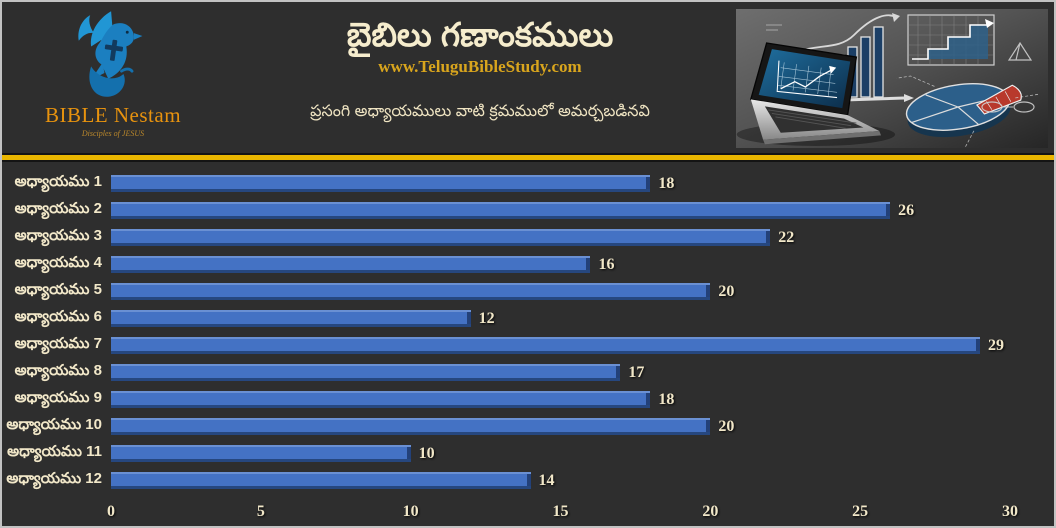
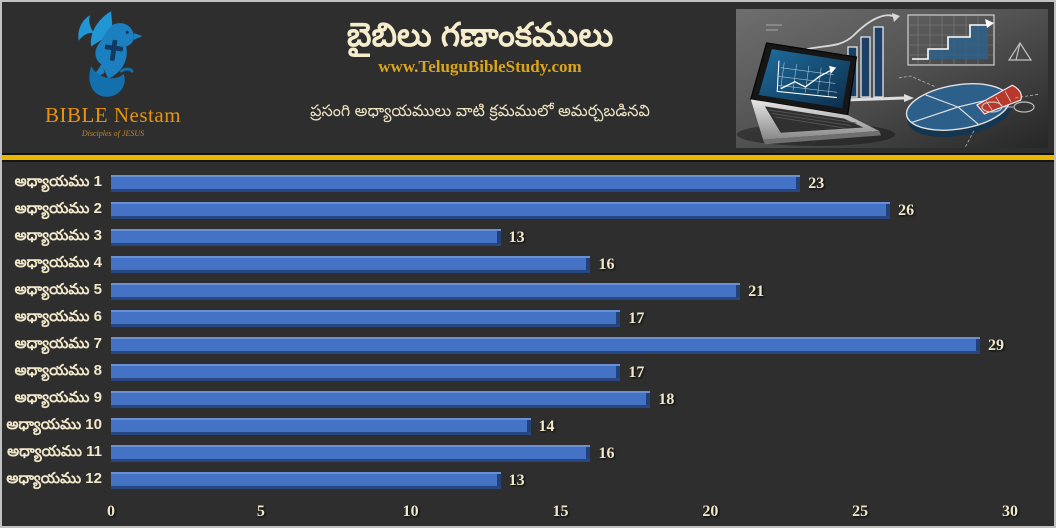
అధ్యాయము 1: 18 -> 23
అధ్యాయము 3: 22 -> 13
అధ్యాయము 5: 20 -> 21
అధ్యాయము 6: 12 -> 17
అధ్యాయము 10: 20 -> 14
అధ్యాయము 11: 10 -> 16
అధ్యాయము 12: 14 -> 13
